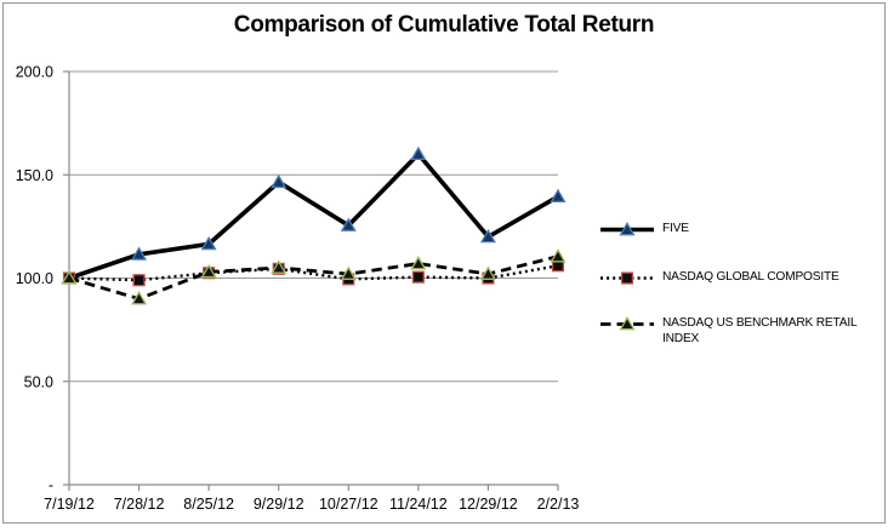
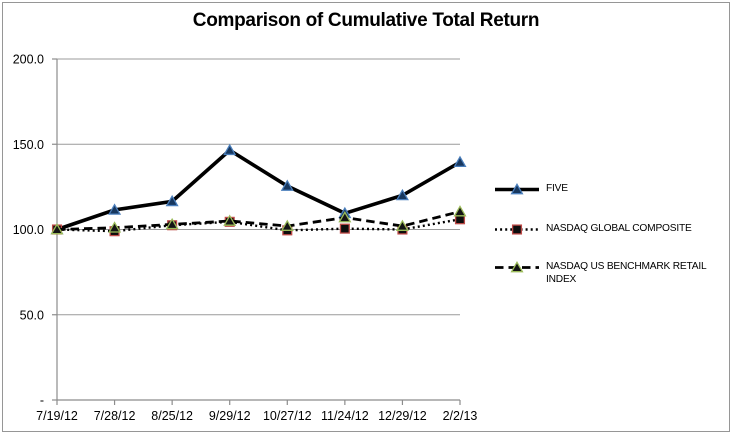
NASDAQ US BENCHMARK RETAIL INDEX/7/28/12: 90 -> 101
FIVE/11/24/12: 160 -> 110
